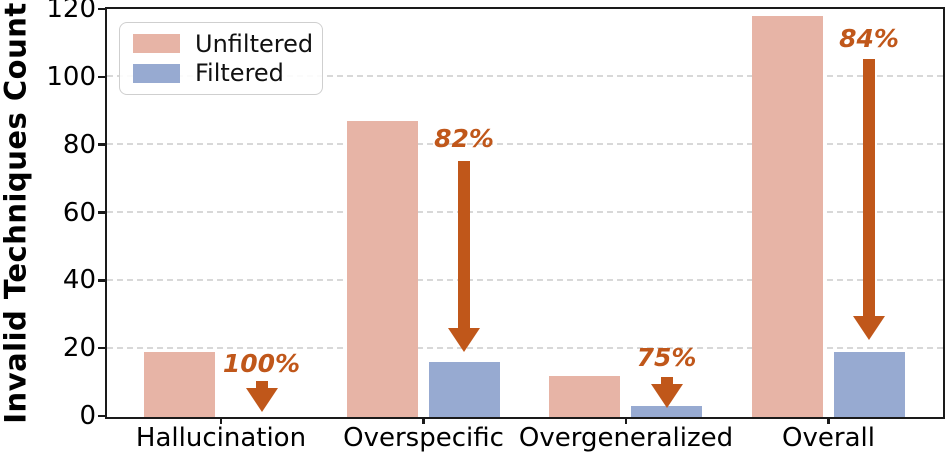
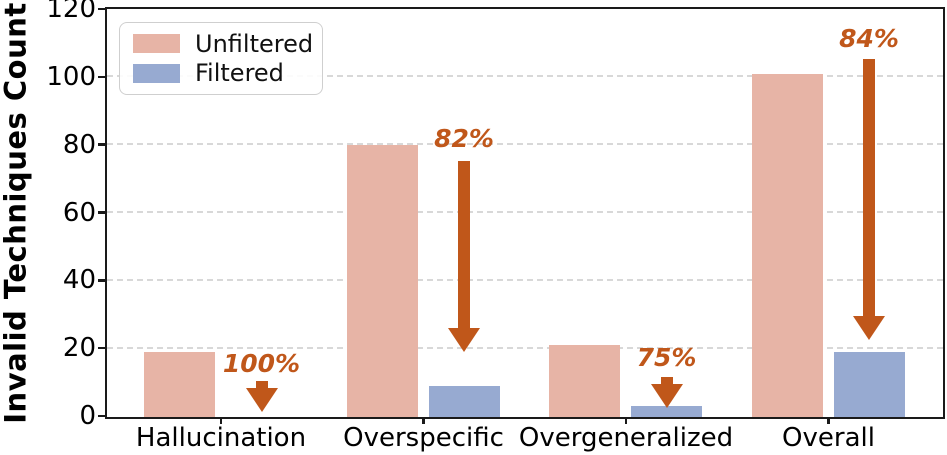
Unfiltered/Overspecific: 87 -> 80
Filtered/Overspecific: 16 -> 9
Unfiltered/Overgeneralized: 12 -> 21
Unfiltered/Overall: 118 -> 101
